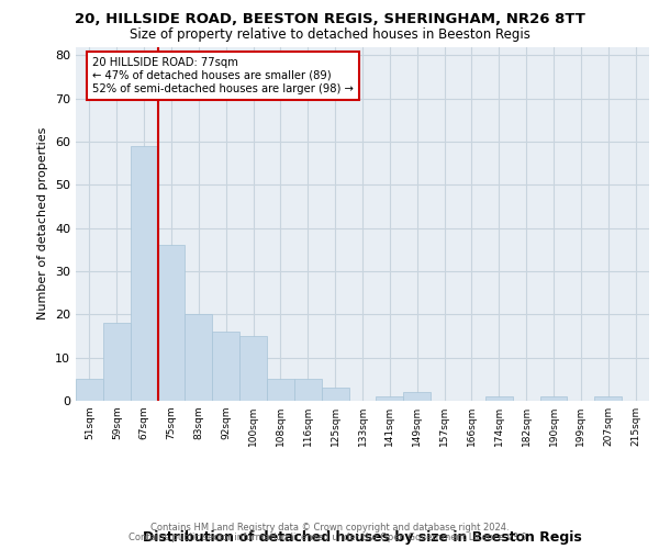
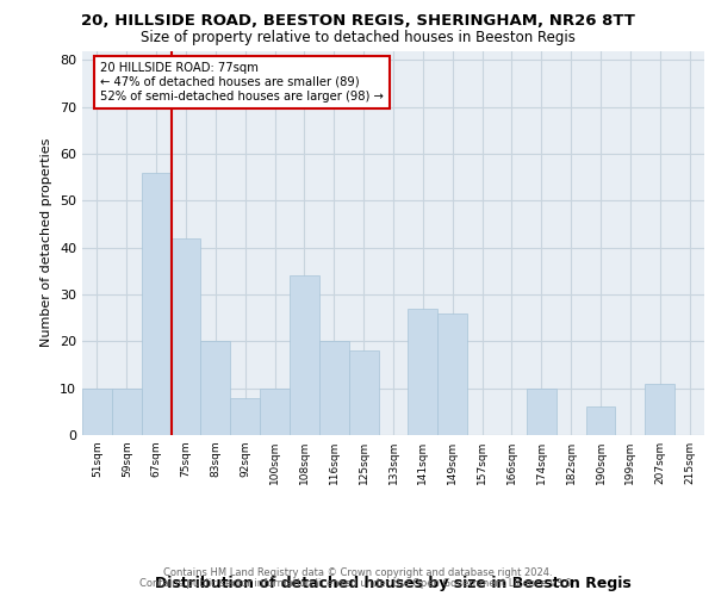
51sqm: 5 -> 10
59sqm: 18 -> 10
67sqm: 59 -> 56
75sqm: 36 -> 42
92sqm: 16 -> 8
100sqm: 15 -> 10
108sqm: 5 -> 34
116sqm: 5 -> 20
125sqm: 3 -> 18
141sqm: 1 -> 27
149sqm: 2 -> 26
174sqm: 1 -> 10
190sqm: 1 -> 6
207sqm: 1 -> 11
